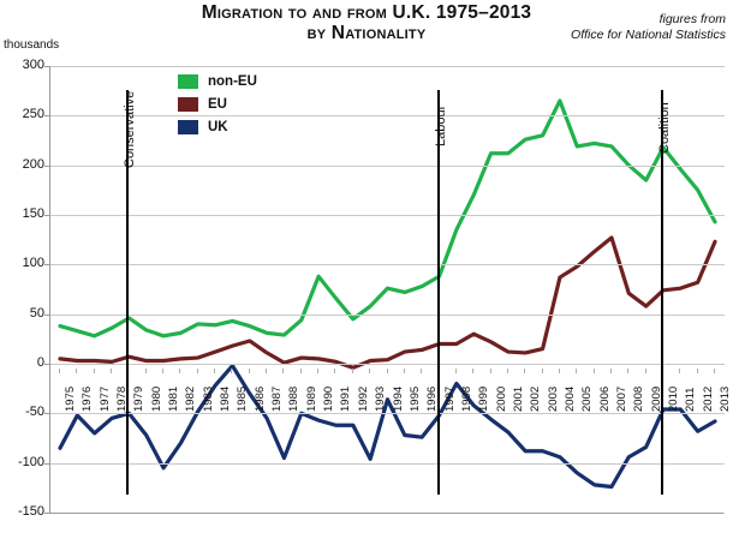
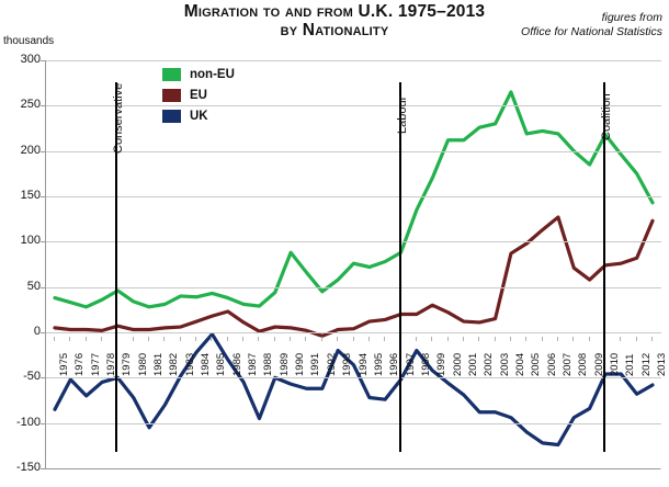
UK/1993: -100 -> -20
